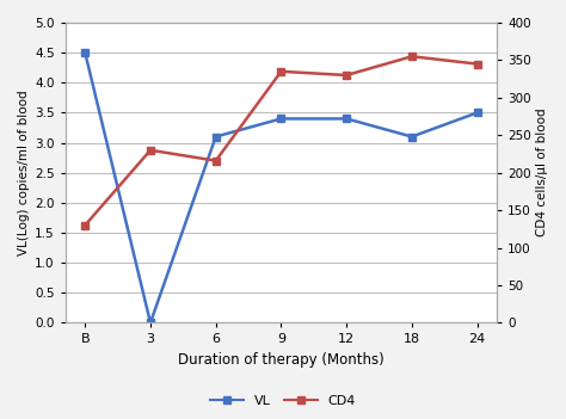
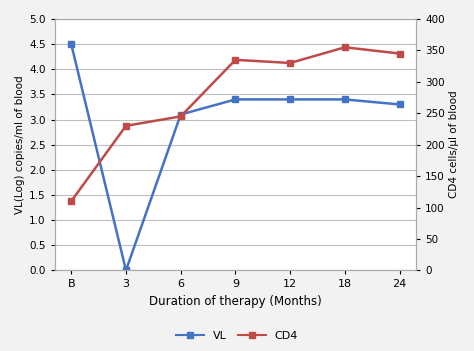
CD4/B: 130 -> 110
CD4/6: 216 -> 245
VL/18: 3.1 -> 3.4
VL/24: 3.5 -> 3.3
